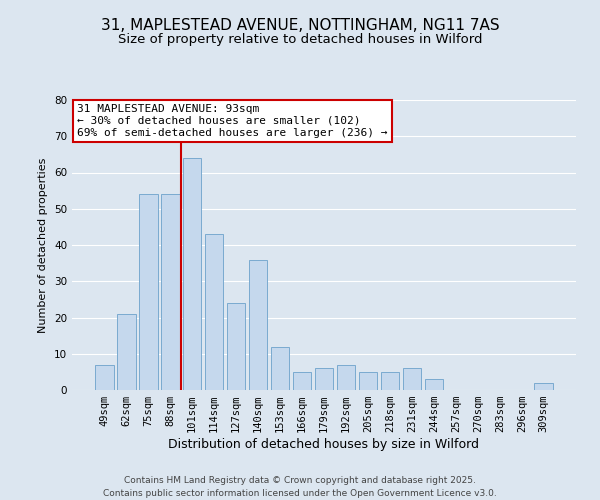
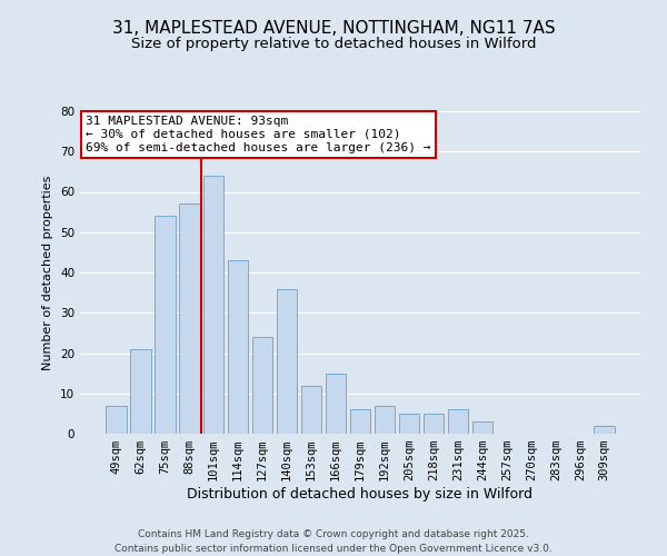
88sqm: 54 -> 57
166sqm: 5 -> 15
